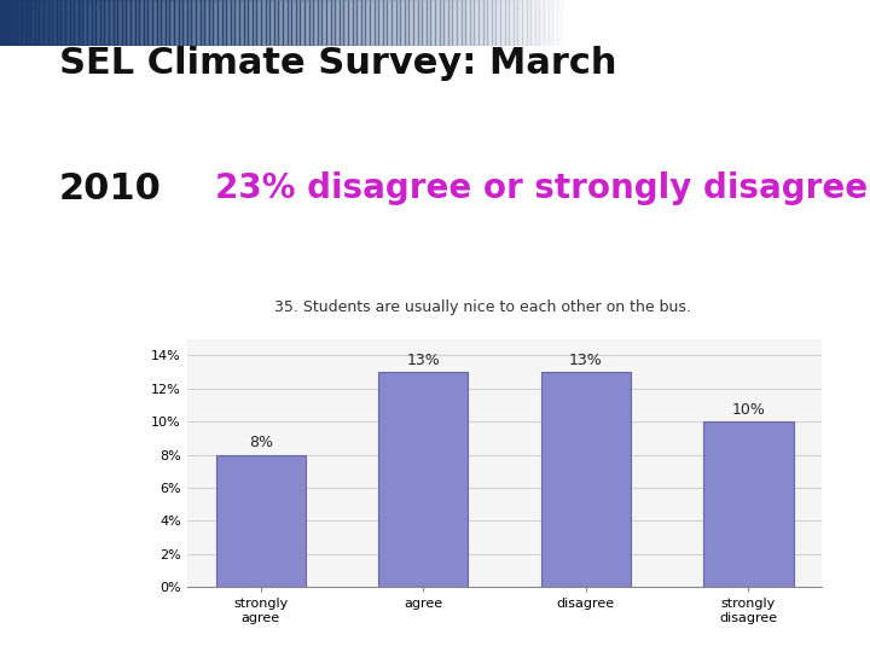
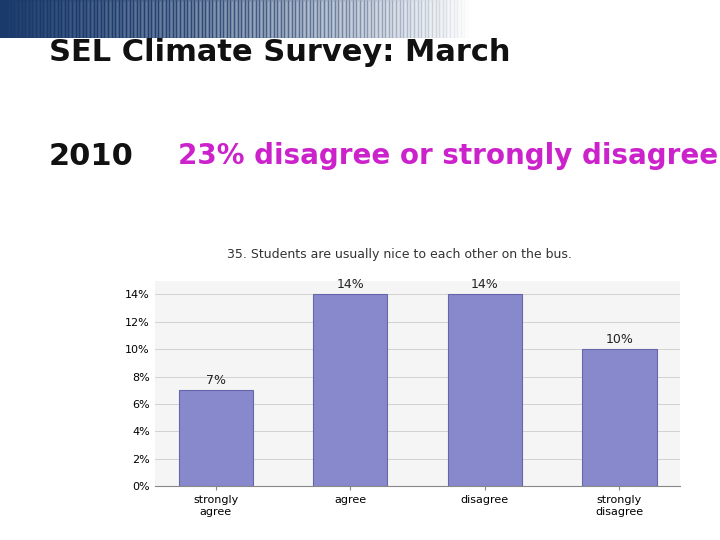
strongly agree: 8% -> 7%
agree: 13% -> 14%
disagree: 13% -> 14%
